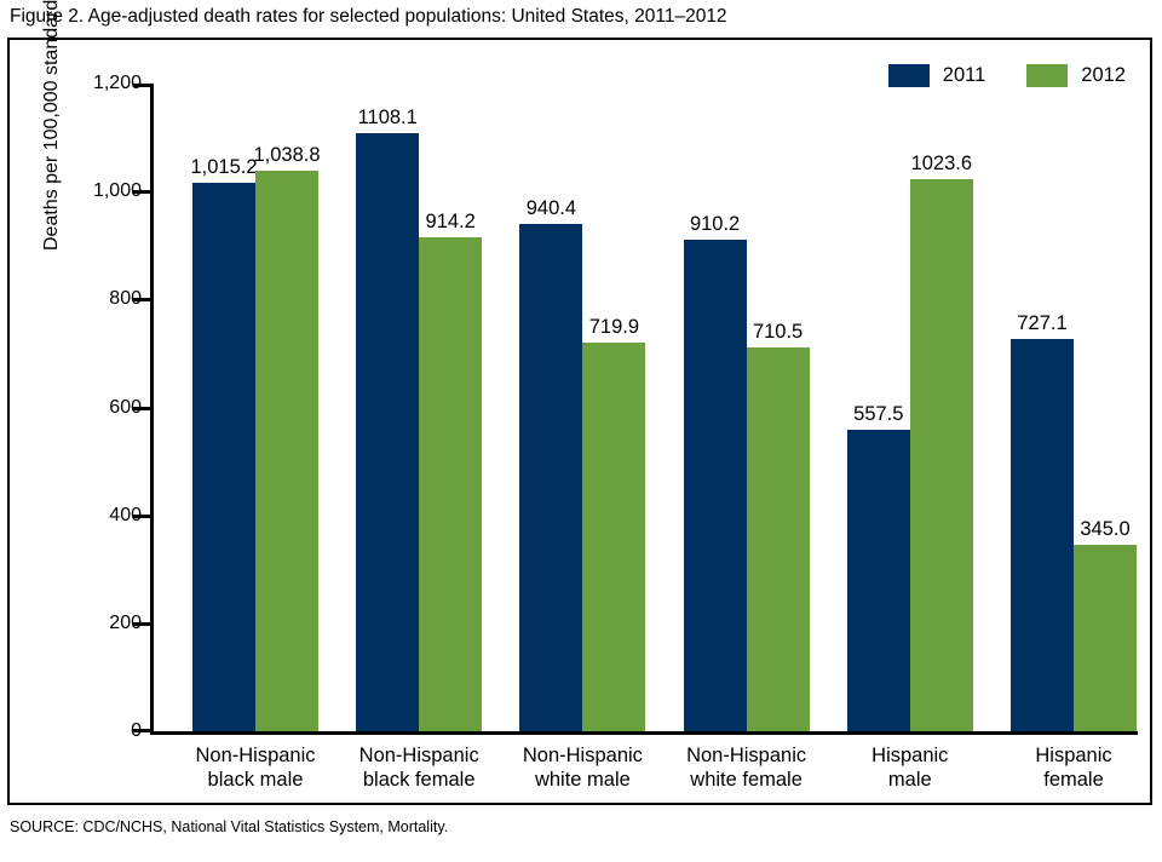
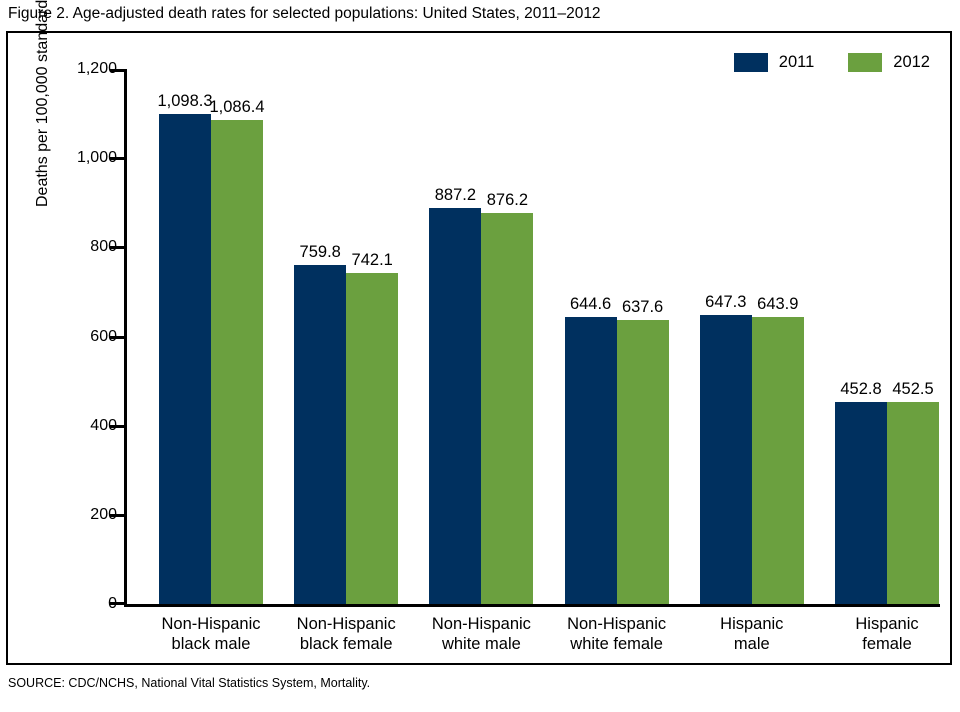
2011/Non-Hispanic black male: 1,015.2 -> 1,098.3
2012/Non-Hispanic black male: 1,038.8 -> 1,086.4
2011/Non-Hispanic black female: 1108.1 -> 759.8
2012/Non-Hispanic black female: 914.2 -> 742.1
2011/Non-Hispanic white male: 940.4 -> 887.2
2012/Non-Hispanic white male: 719.9 -> 876.2
2011/Non-Hispanic white female: 910.2 -> 644.6
2012/Non-Hispanic white female: 710.5 -> 637.6
2011/Hispanic male: 557.5 -> 647.3
2012/Hispanic male: 1023.6 -> 643.9
2011/Hispanic female: 727.1 -> 452.8
2012/Hispanic female: 345.0 -> 452.5
